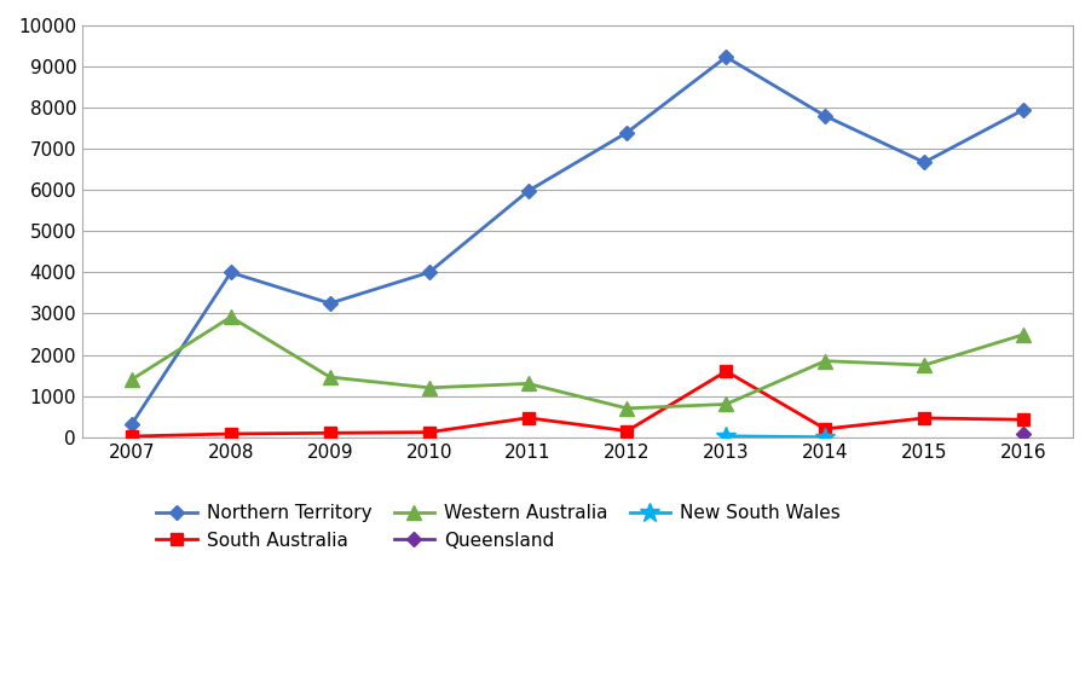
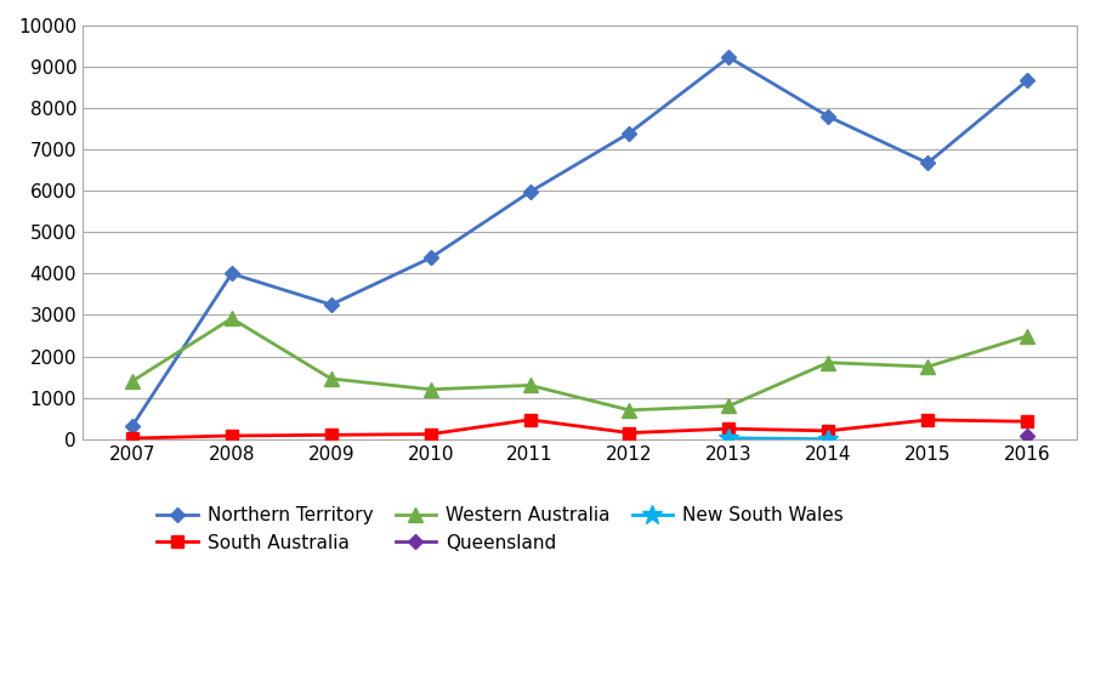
Northern Territory/2010: 4000 -> 4380
South Australia/2013: 1600 -> 250
Northern Territory/2016: 7950 -> 8670
